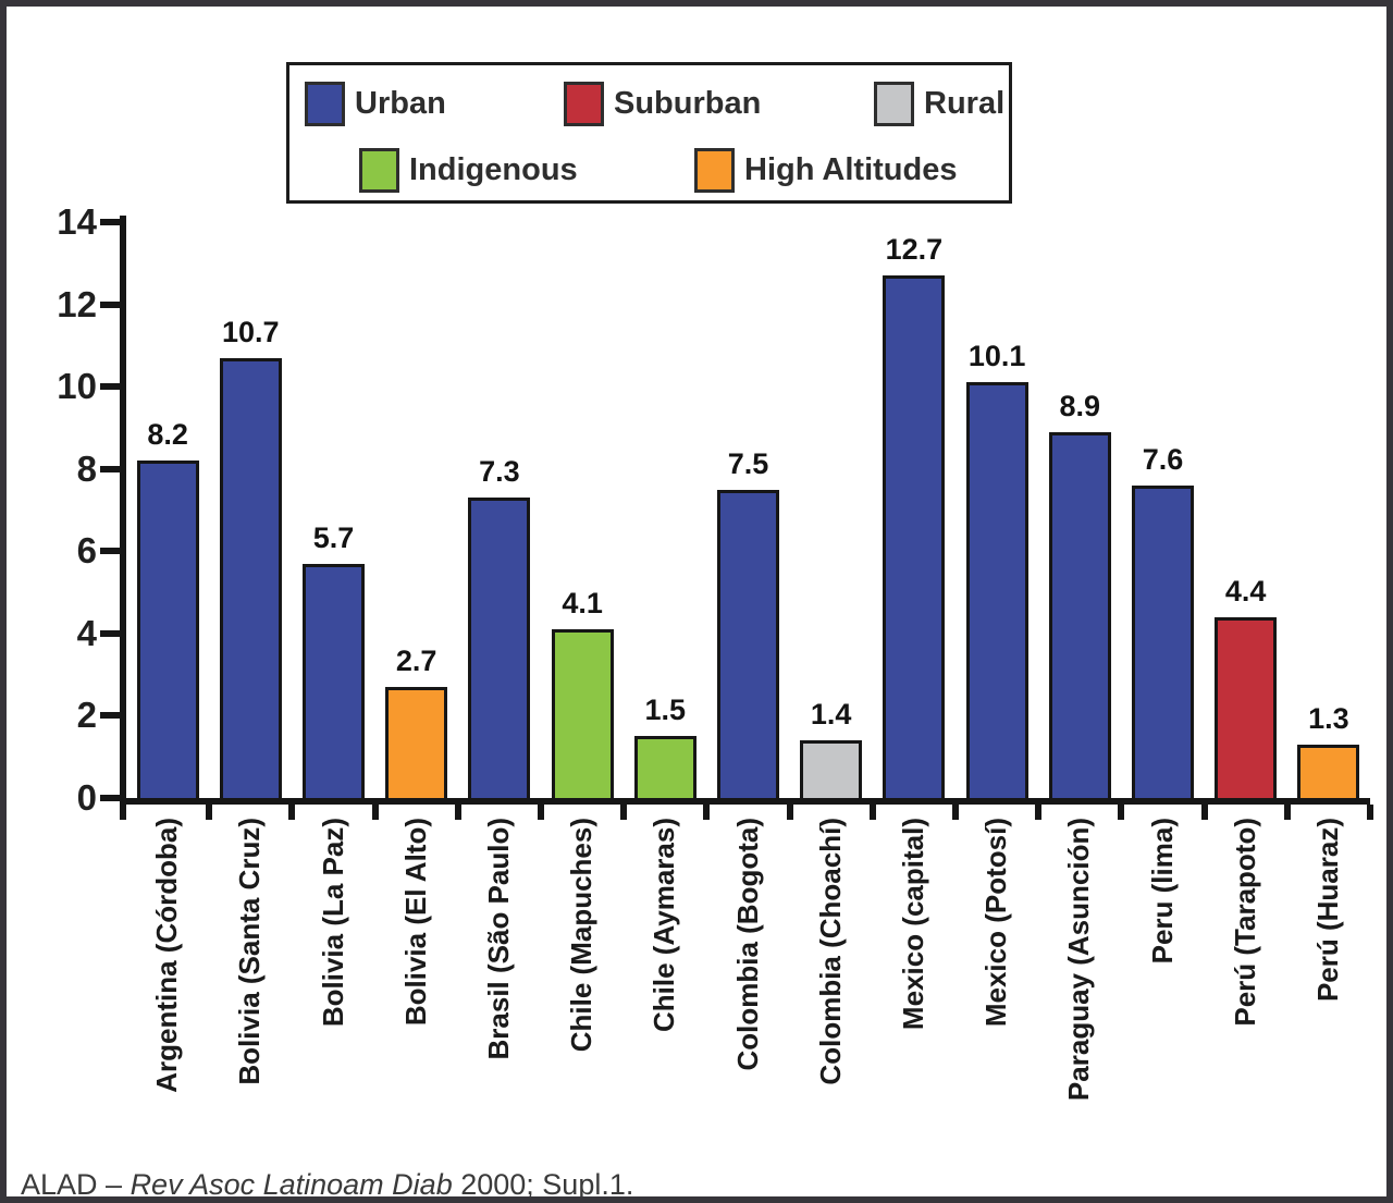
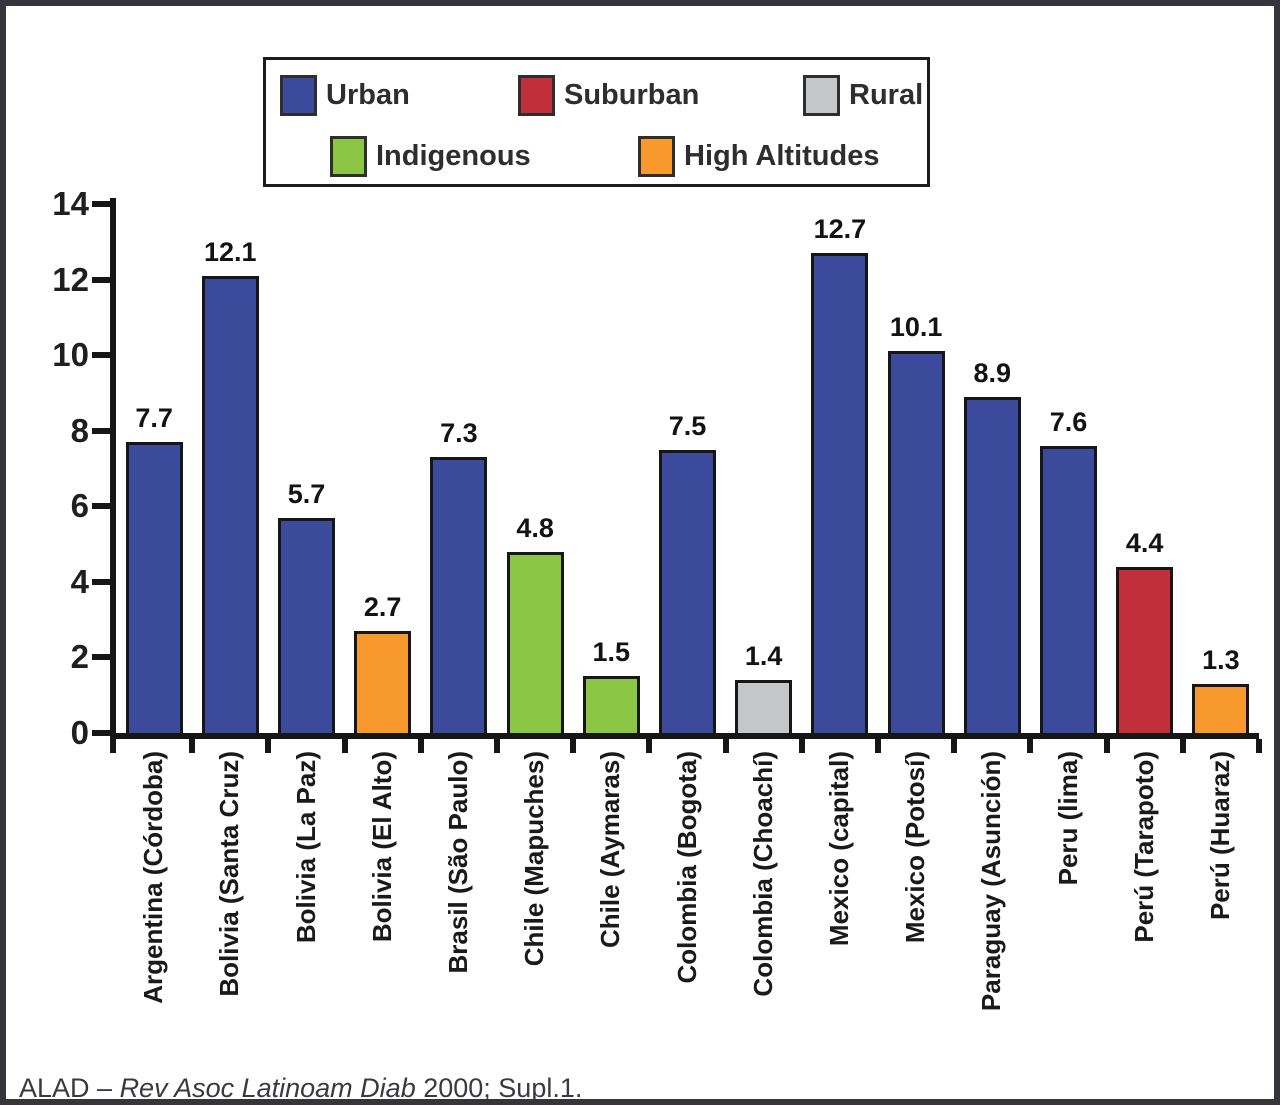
Argentina (Córdoba): 8.2 -> 7.7
Bolivia (Santa Cruz): 10.7 -> 12.1
Chile (Mapuches): 4.1 -> 4.8
